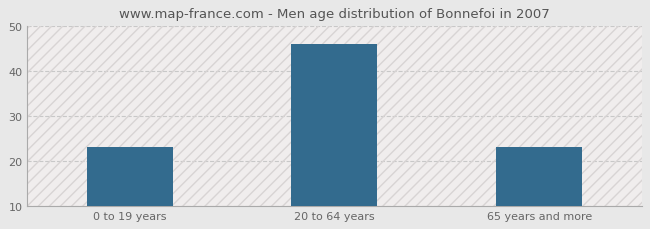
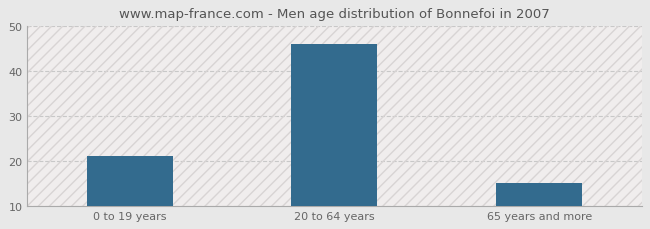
0 to 19 years: 23 -> 21
65 years and more: 23 -> 15
